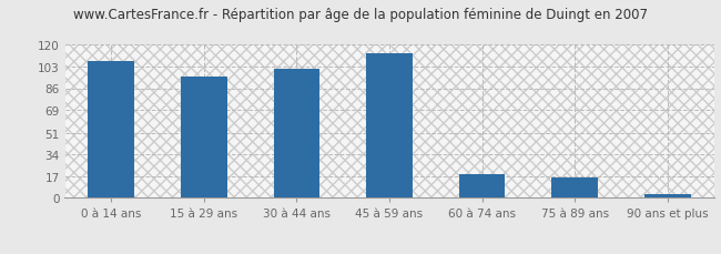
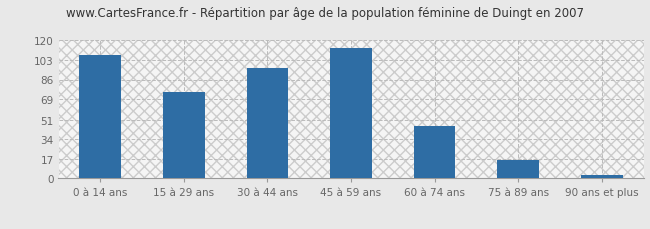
15 à 29 ans: 95 -> 75
30 à 44 ans: 101 -> 96
60 à 74 ans: 19 -> 46
